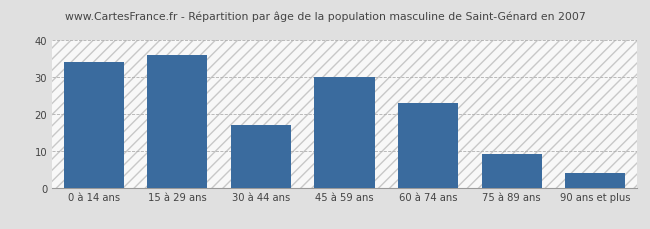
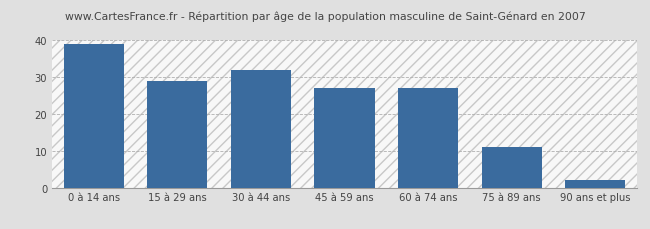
0 à 14 ans: 34 -> 39
15 à 29 ans: 36 -> 29
30 à 44 ans: 17 -> 32
45 à 59 ans: 30 -> 27
60 à 74 ans: 23 -> 27
75 à 89 ans: 9 -> 11
90 ans et plus: 4 -> 2
